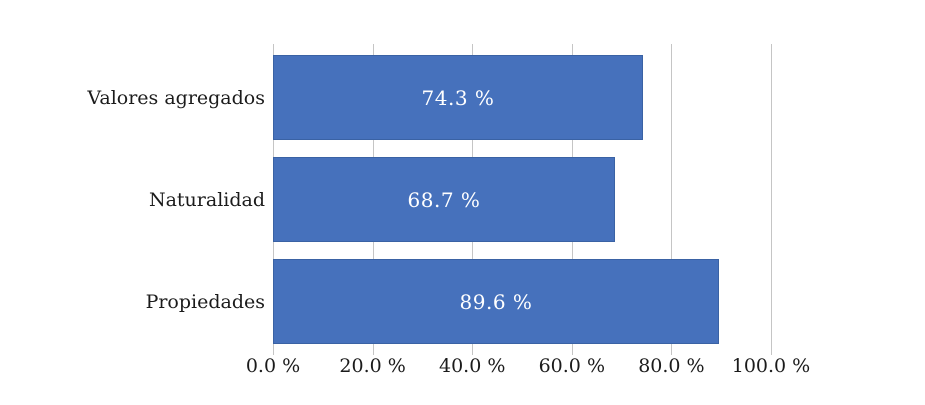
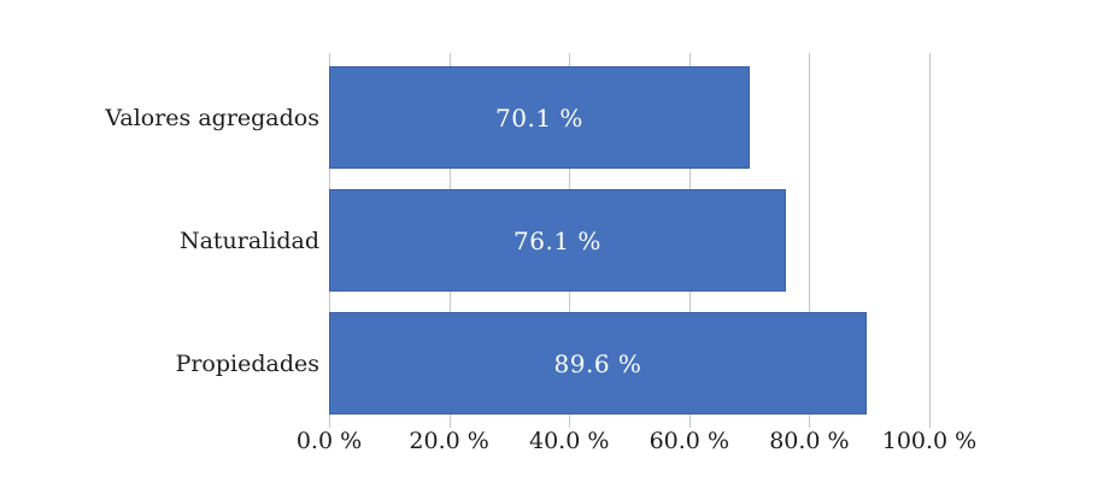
Valores agregados: 74.3 -> 70.1
Naturalidad: 68.7 -> 76.1
